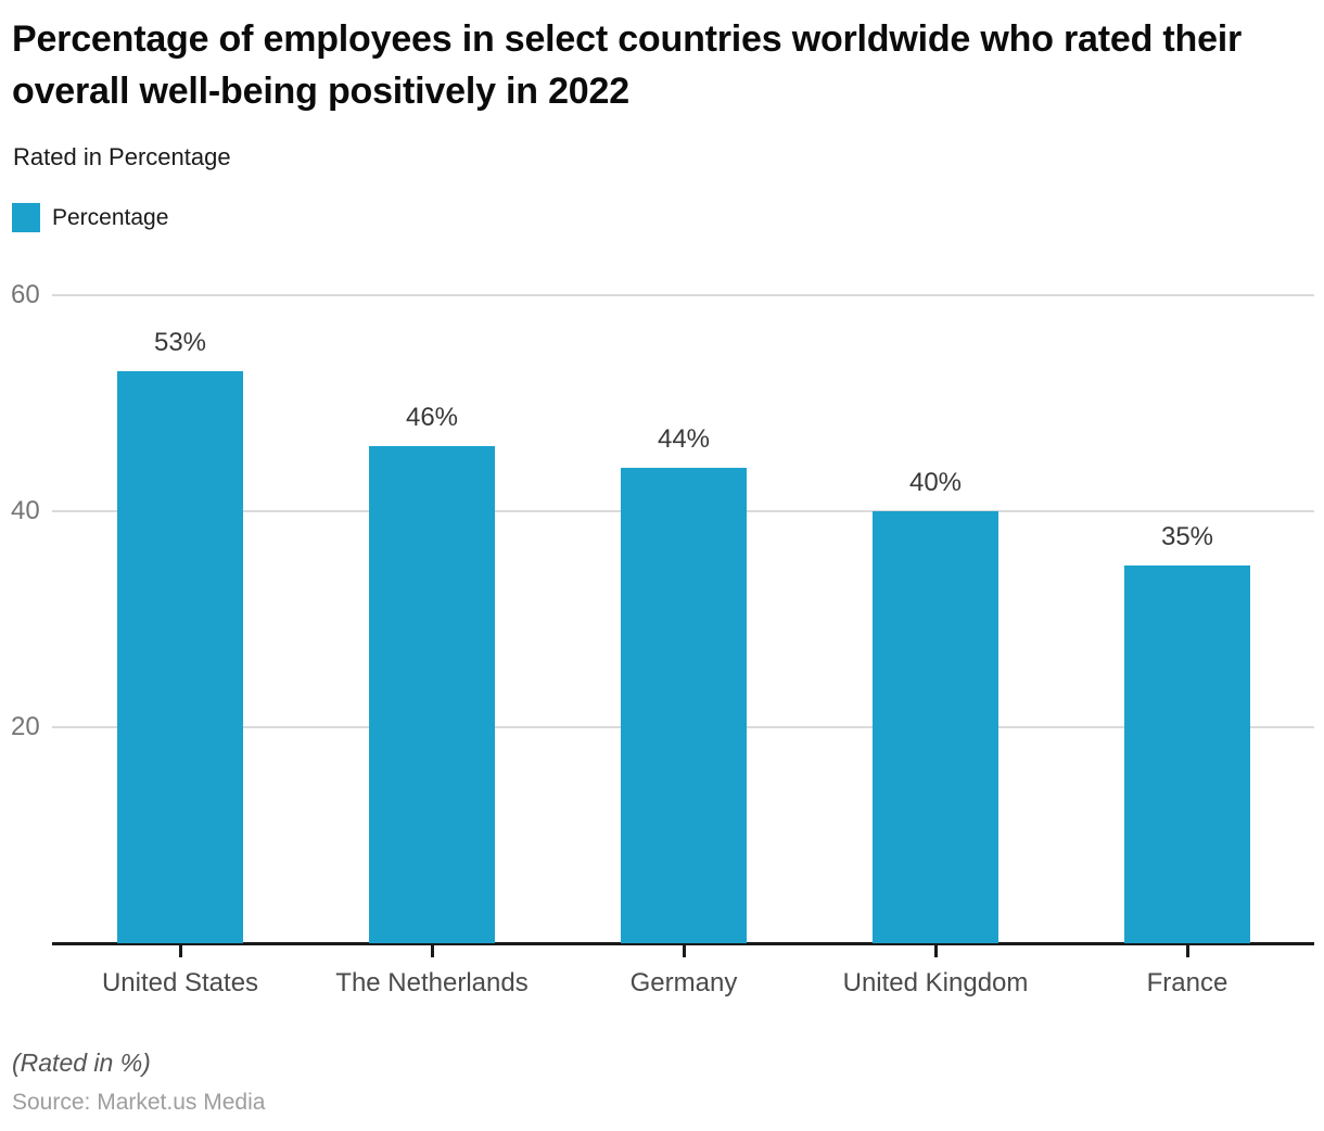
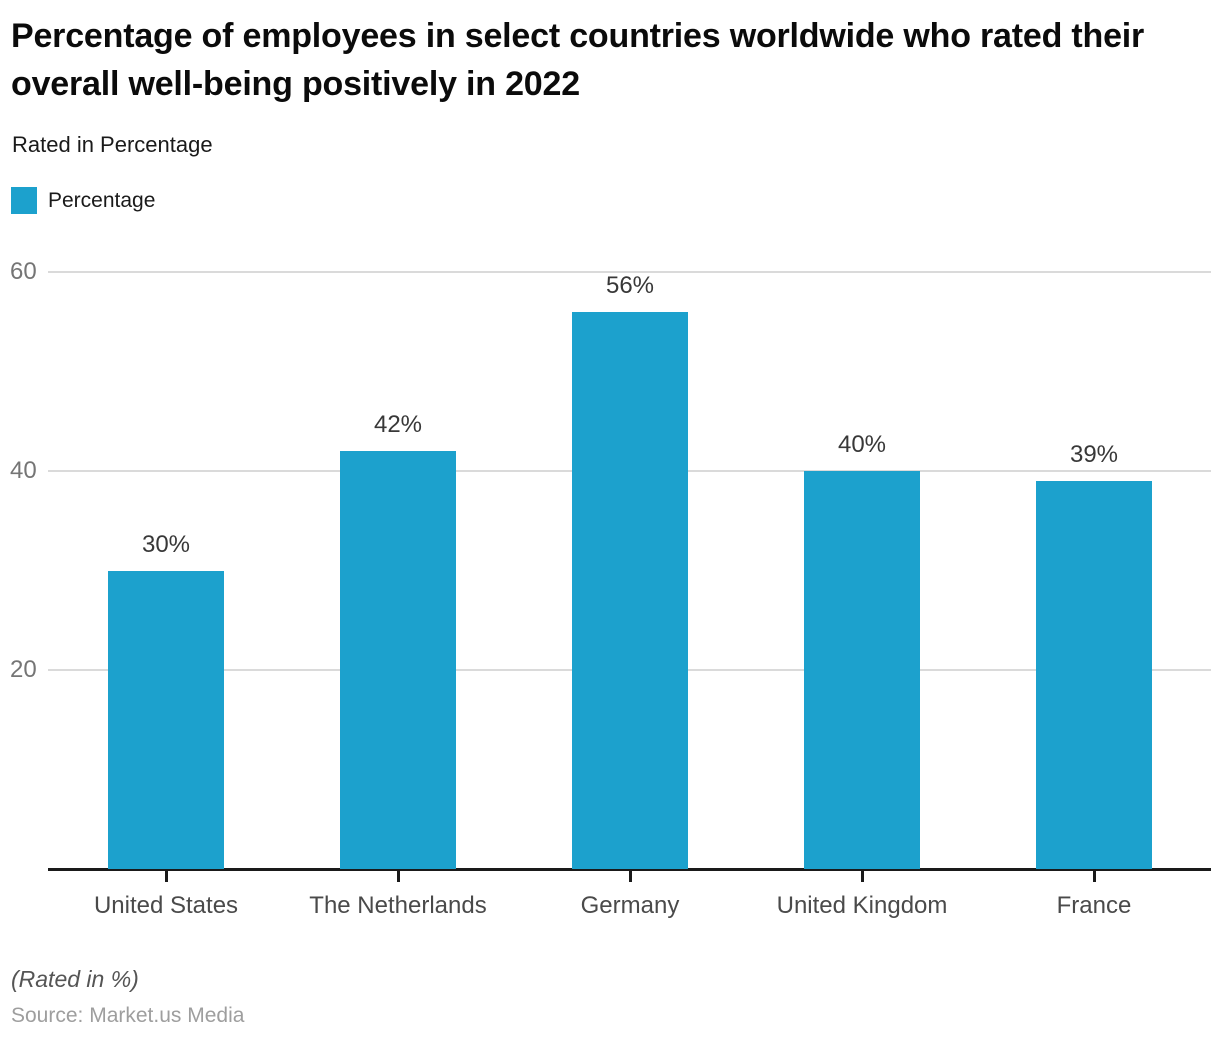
United States: 53% -> 30%
The Netherlands: 46% -> 42%
Germany: 44% -> 56%
France: 35% -> 39%
